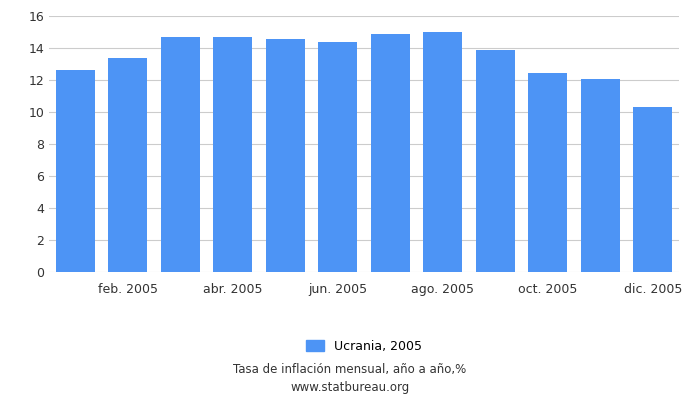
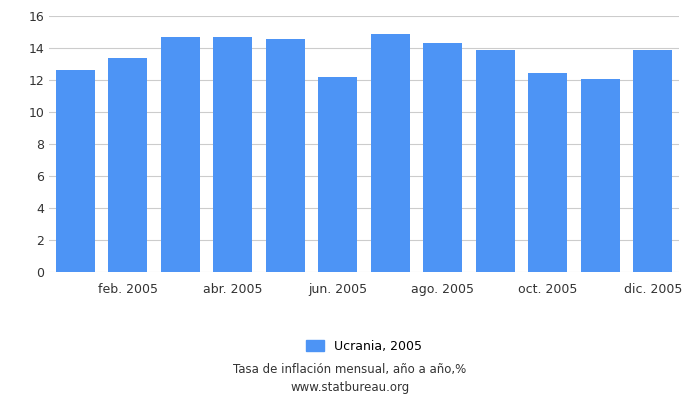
jun. 2005: 14.4 -> 12.2
ago. 2005: 15.0 -> 14.3
dic. 2005: 10.3 -> 13.9
